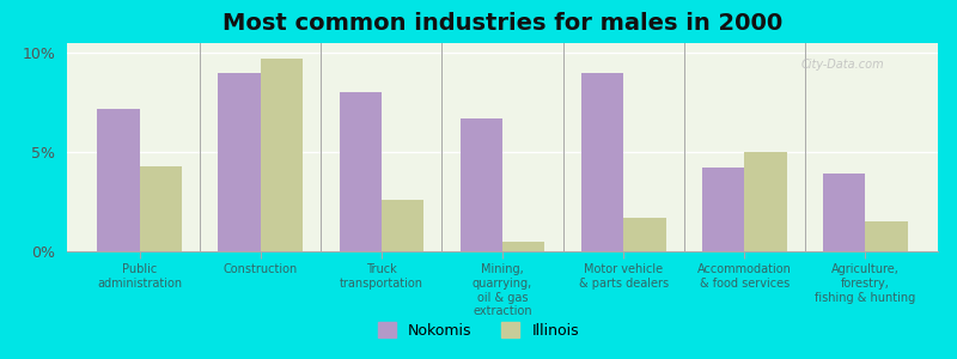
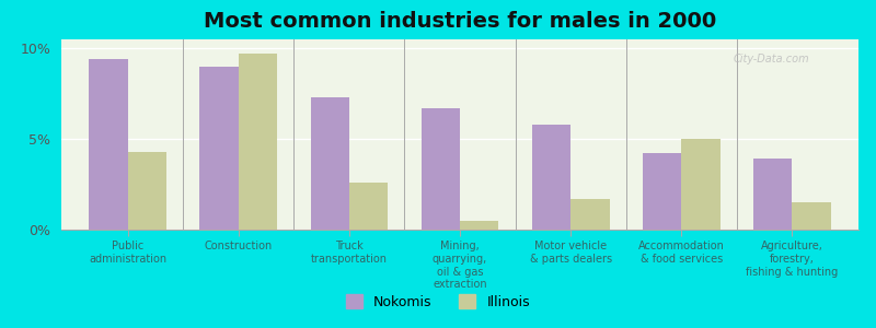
Nokomis/Public administration: 7.2% -> 9.4%
Nokomis/Truck transportation: 8.0% -> 7.3%
Nokomis/Motor vehicle & parts dealers: 9.0% -> 5.8%
